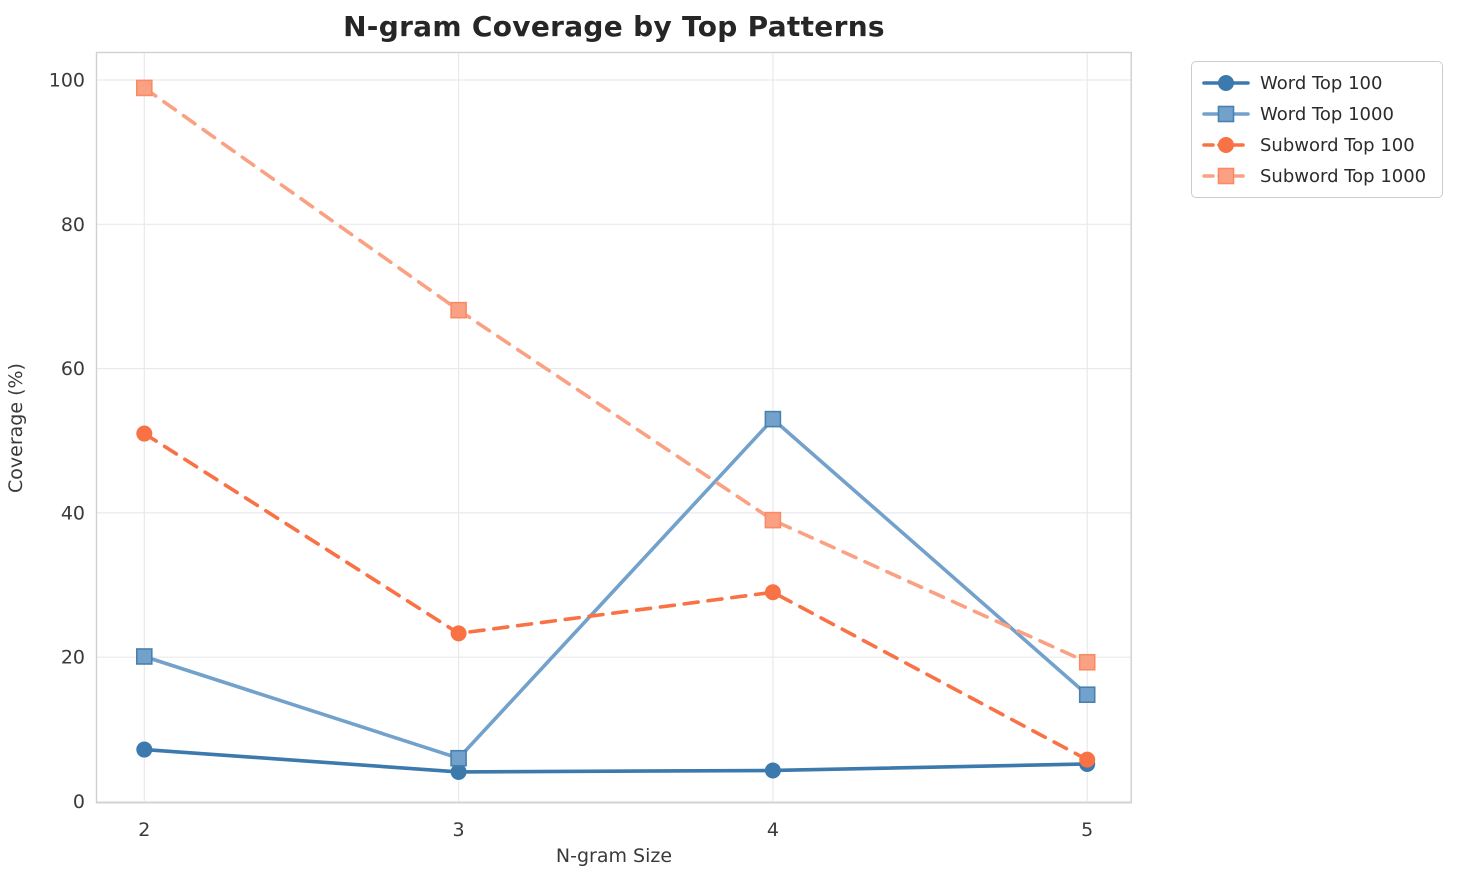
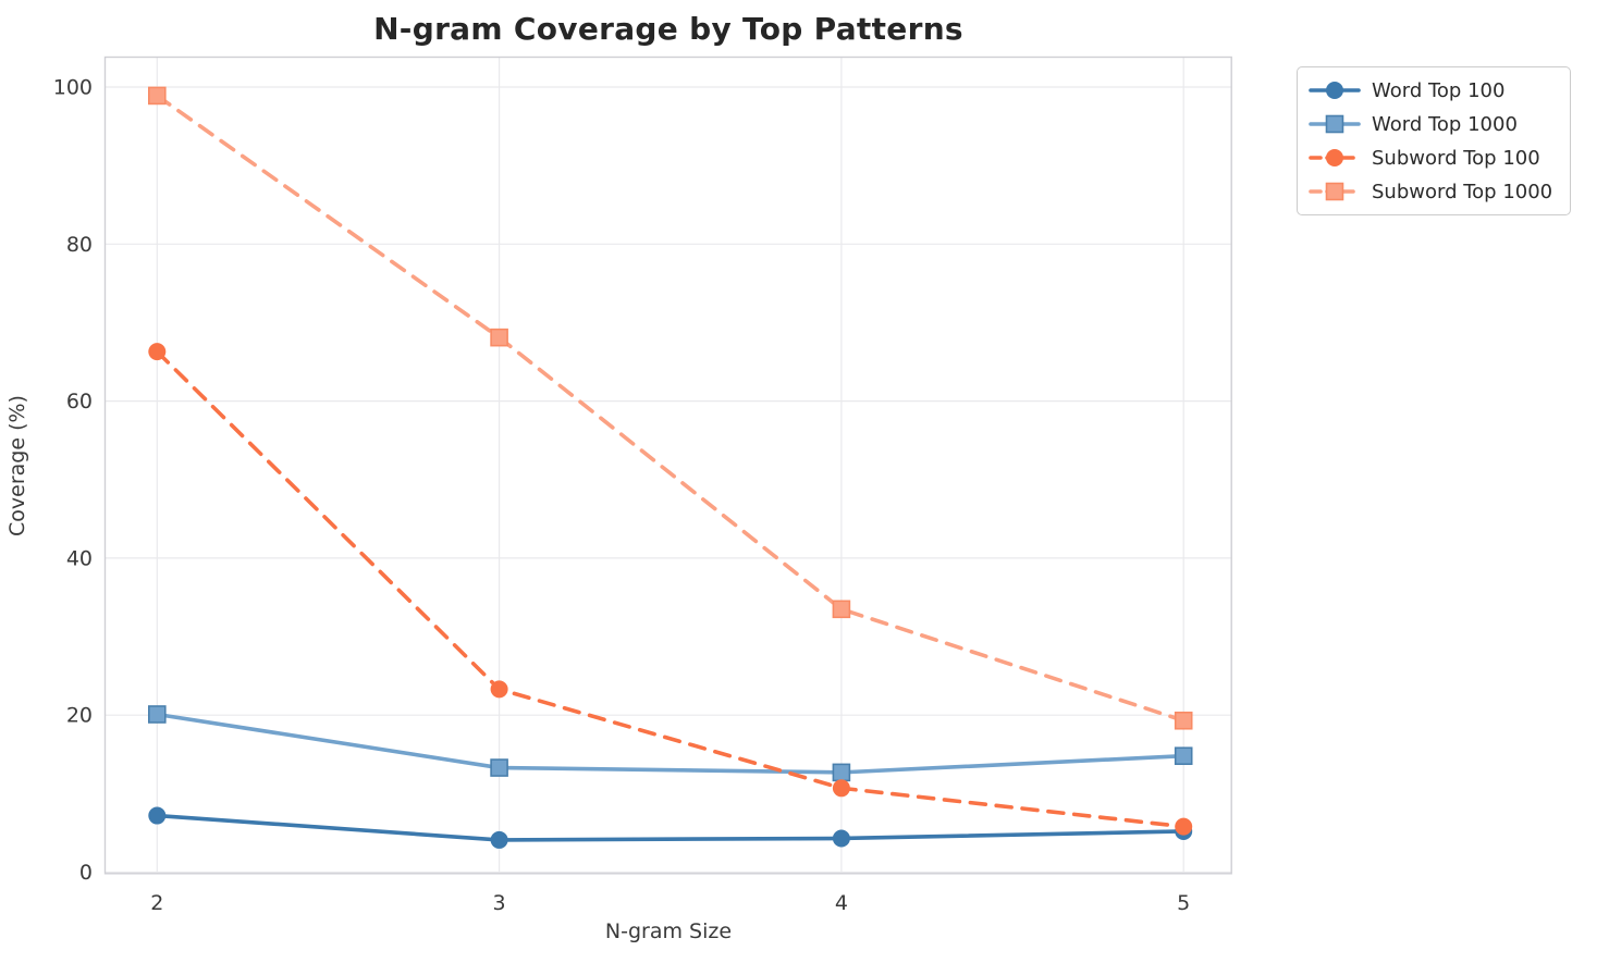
Subword Top 100/2: 51 -> 66
Word Top 1000/3: 6 -> 13
Word Top 1000/4: 53 -> 13
Subword Top 100/4: 29 -> 11
Subword Top 1000/4: 39 -> 34
